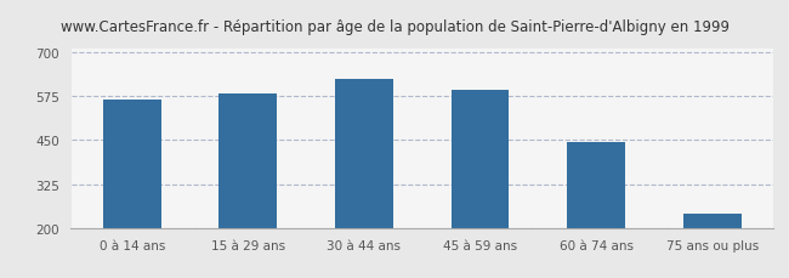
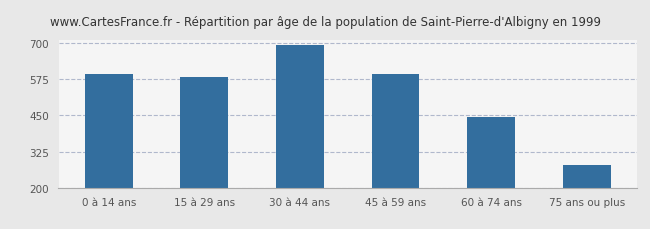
0 à 14 ans: 565 -> 592
30 à 44 ans: 625 -> 695
75 ans ou plus: 240 -> 280
